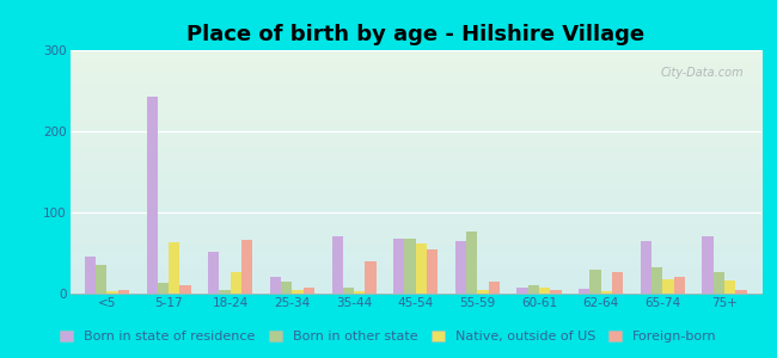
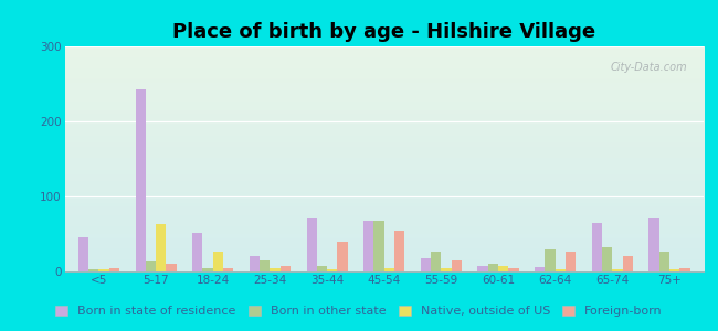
Born in other state/<5: 36 -> 3
Foreign-born/18-24: 66 -> 5
Native, outside of US/45-54: 62 -> 5
Born in state of residence/55-59: 64 -> 18
Born in other state/55-59: 76 -> 27
Native, outside of US/65-74: 18 -> 3
Native, outside of US/75+: 16 -> 3
